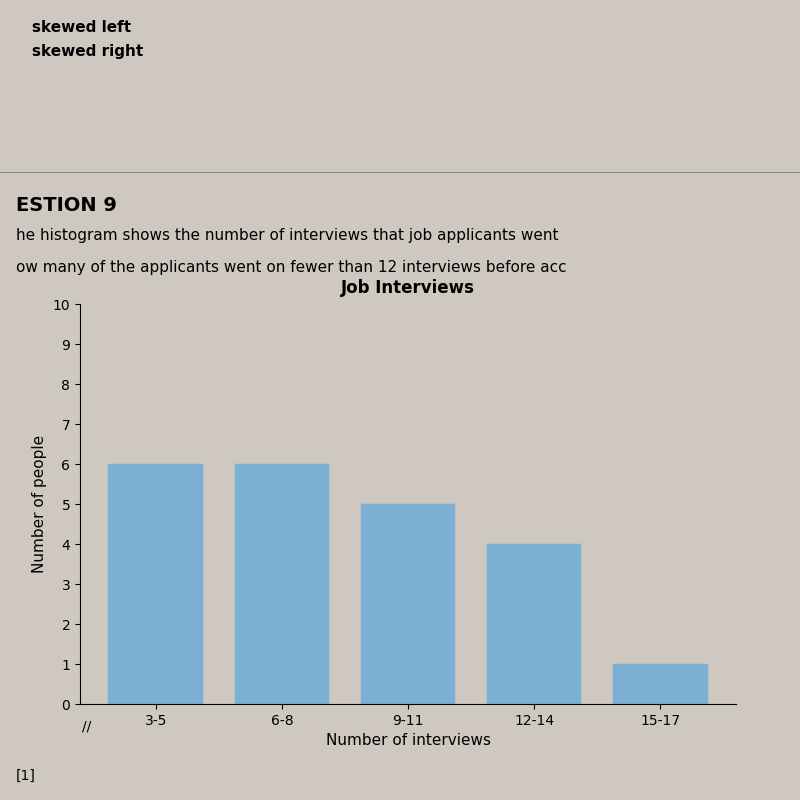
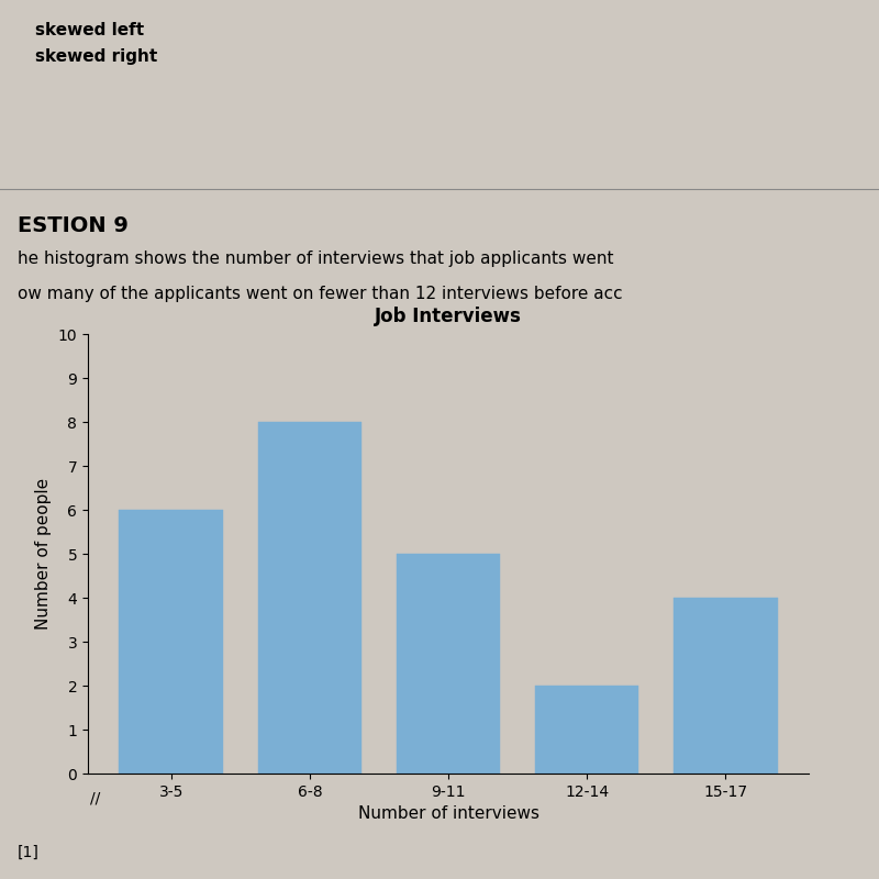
6-8: 6 -> 8
12-14: 4 -> 2
15-17: 1 -> 4
